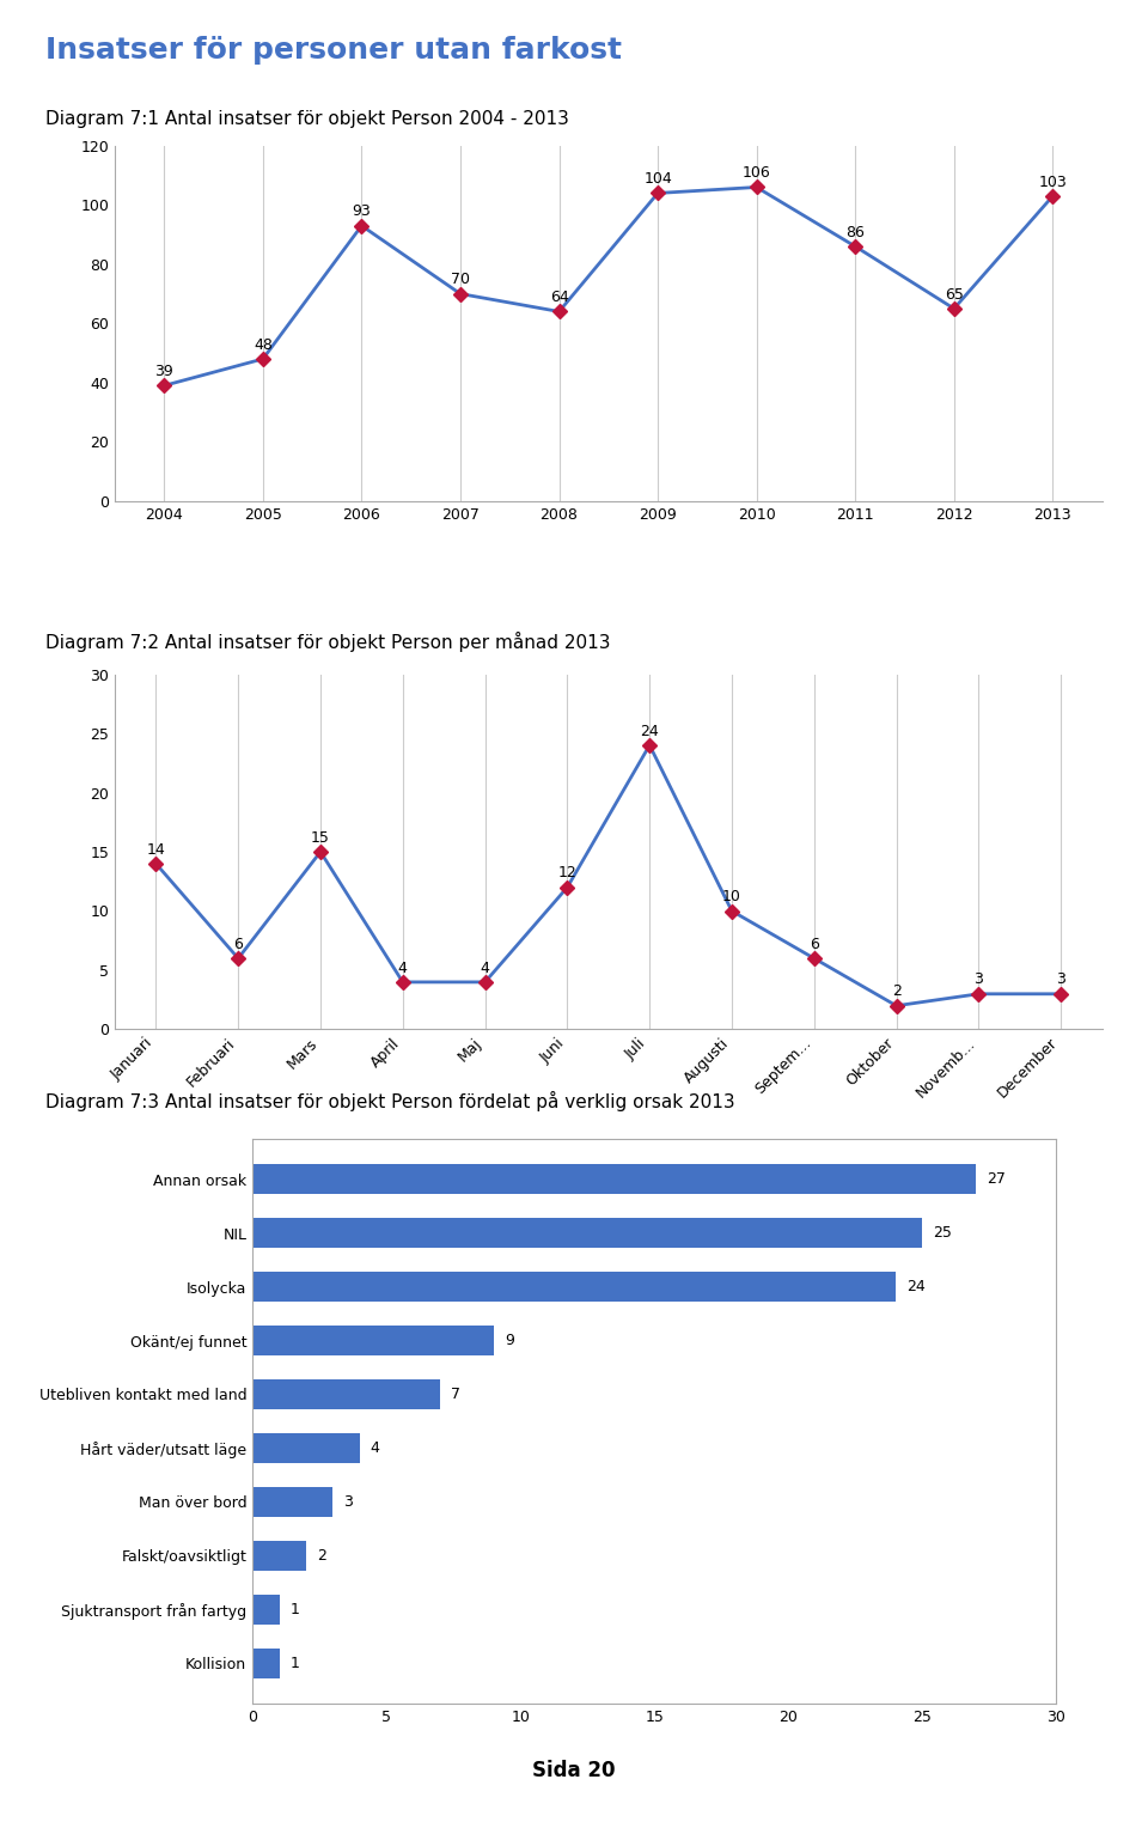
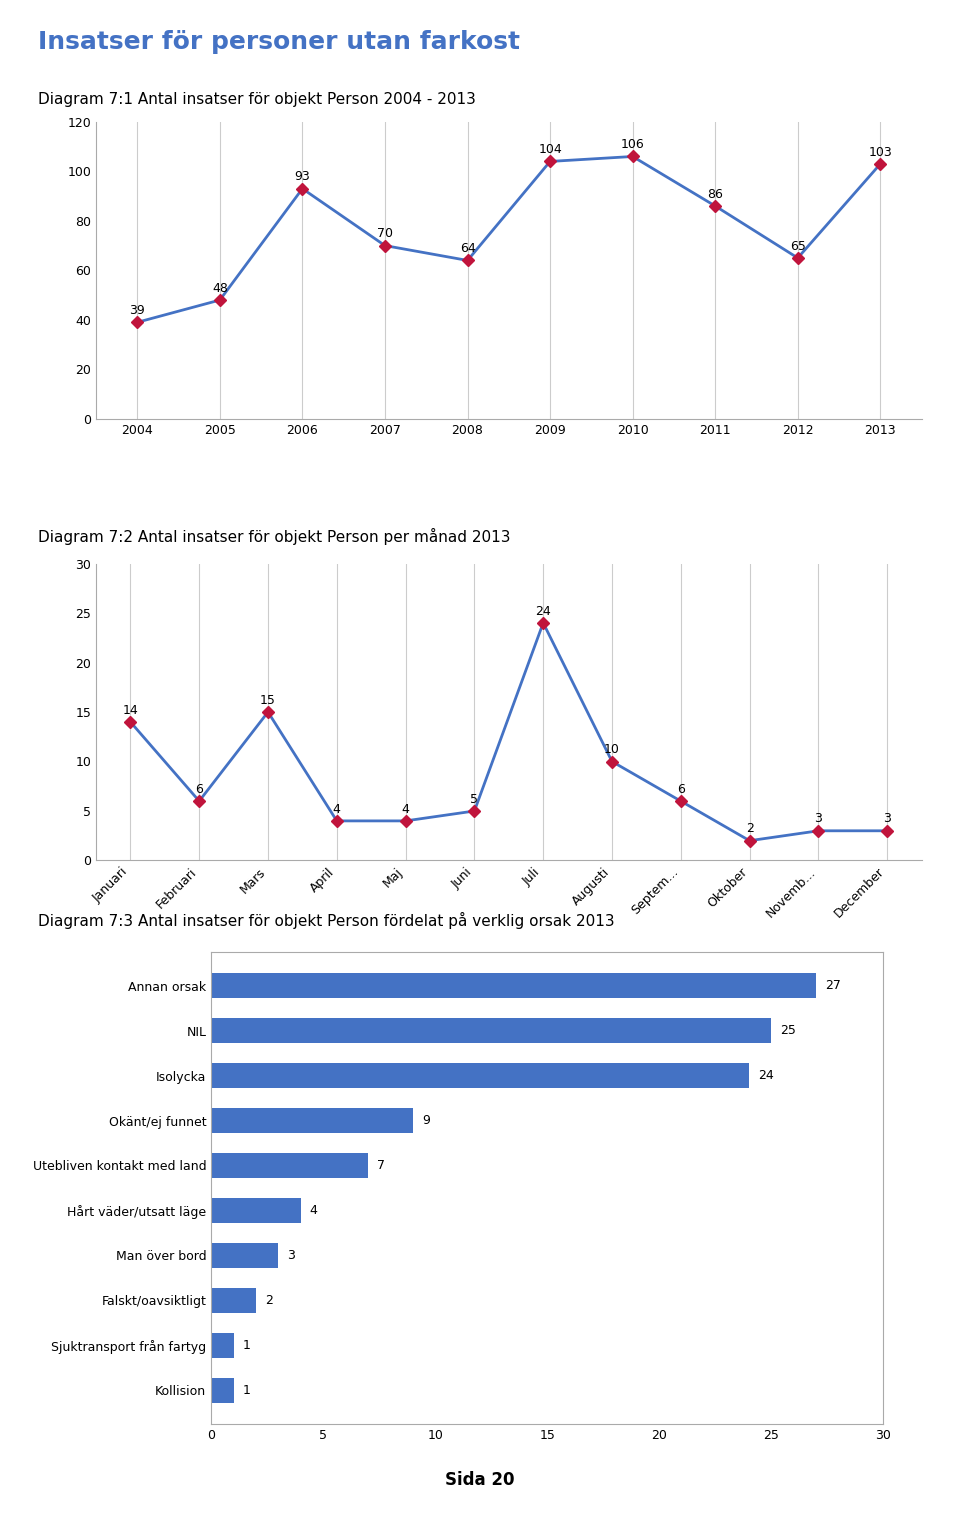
Juni: 12 -> 5
